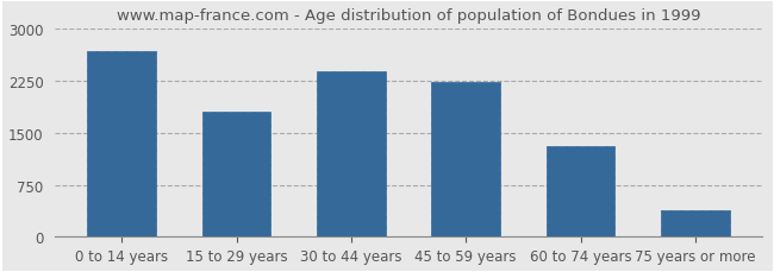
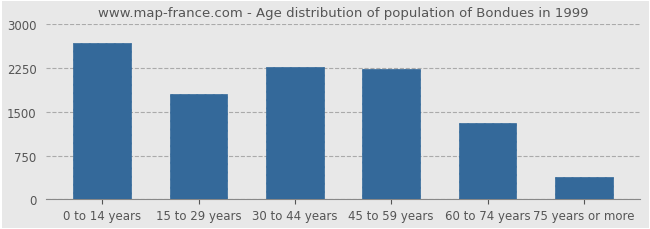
30 to 44 years: 2380 -> 2270
